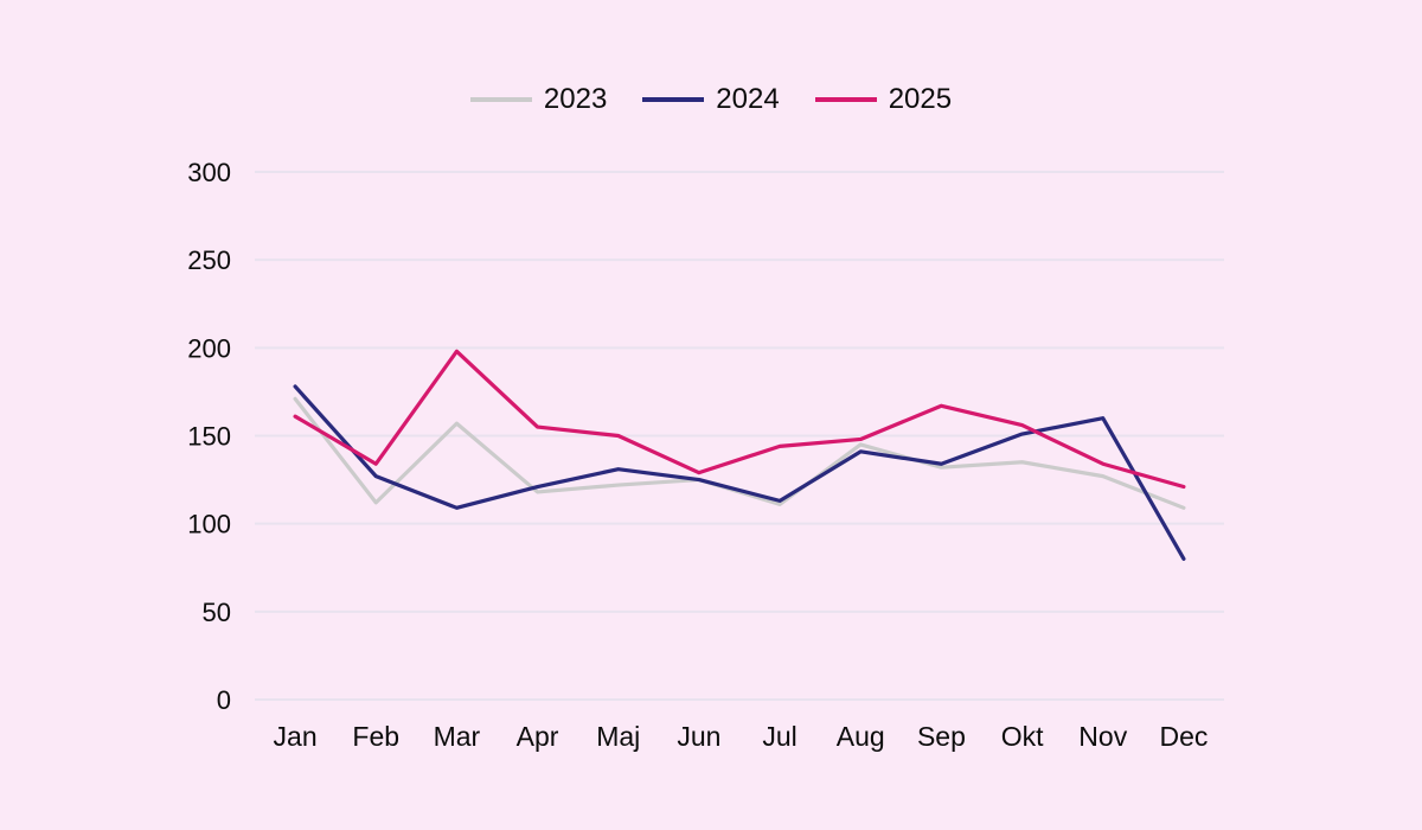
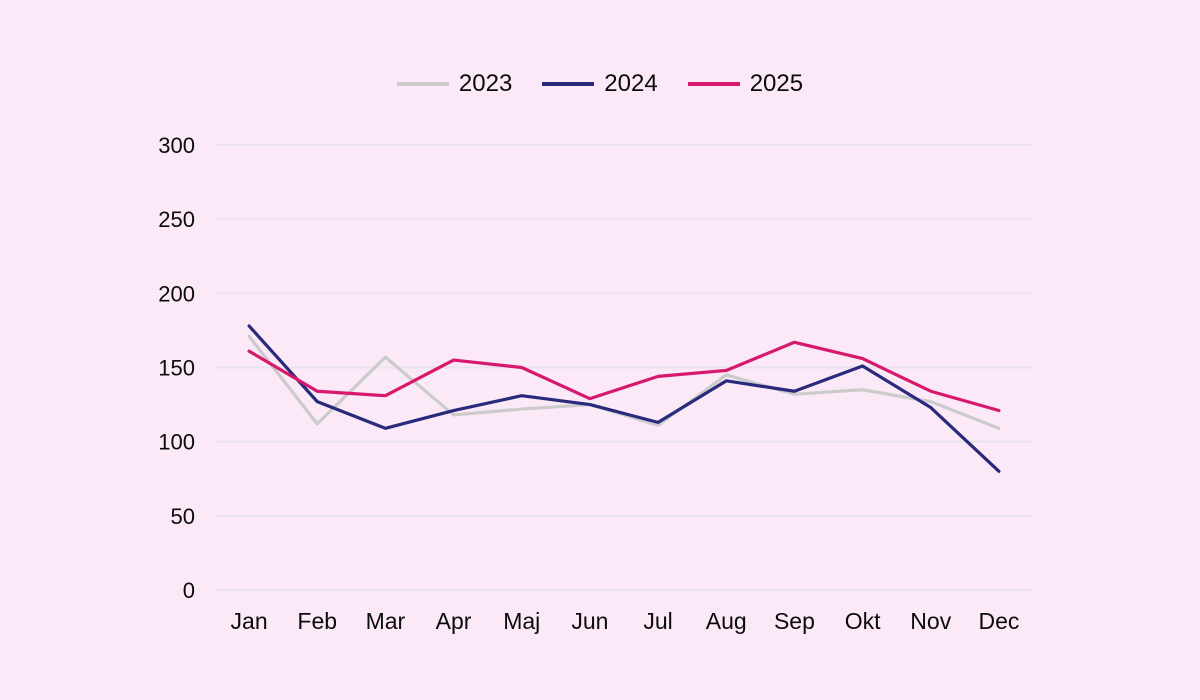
2025/Mar: 198 -> 131
2024/Nov: 160 -> 123
